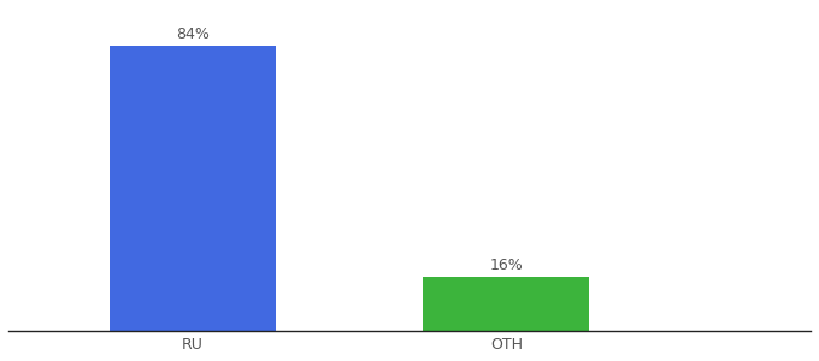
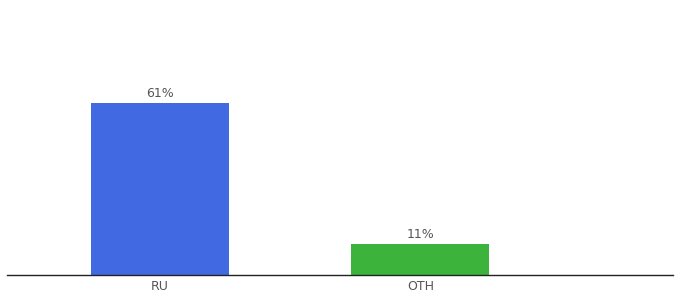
RU: 84% -> 61%
OTH: 16% -> 11%
